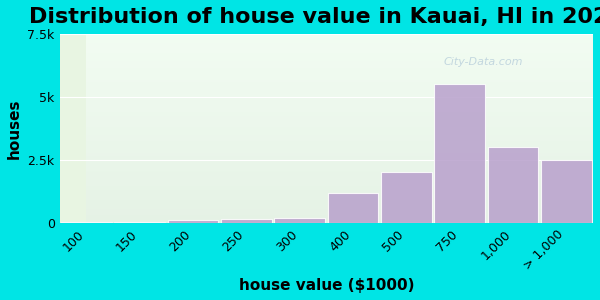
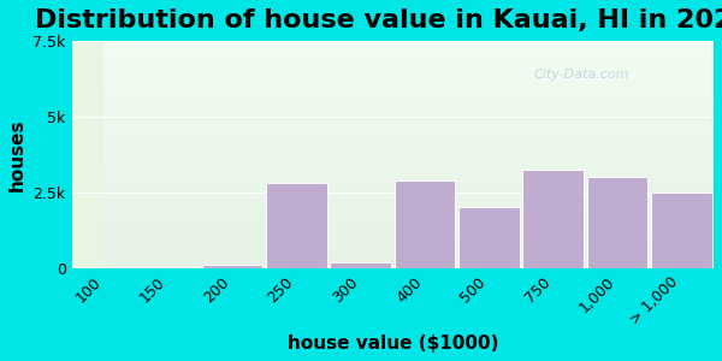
250: 0.16k -> 2.80k
400: 1.20k -> 2.90k
750: 5.50k -> 3.25k
